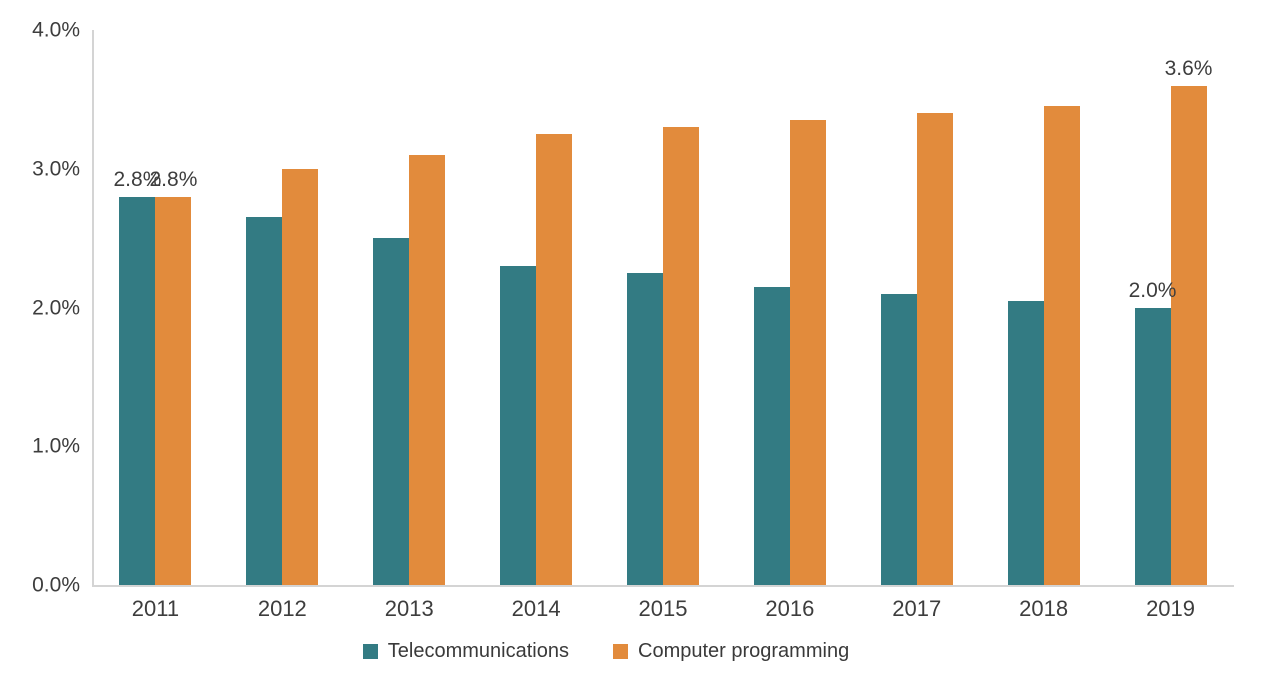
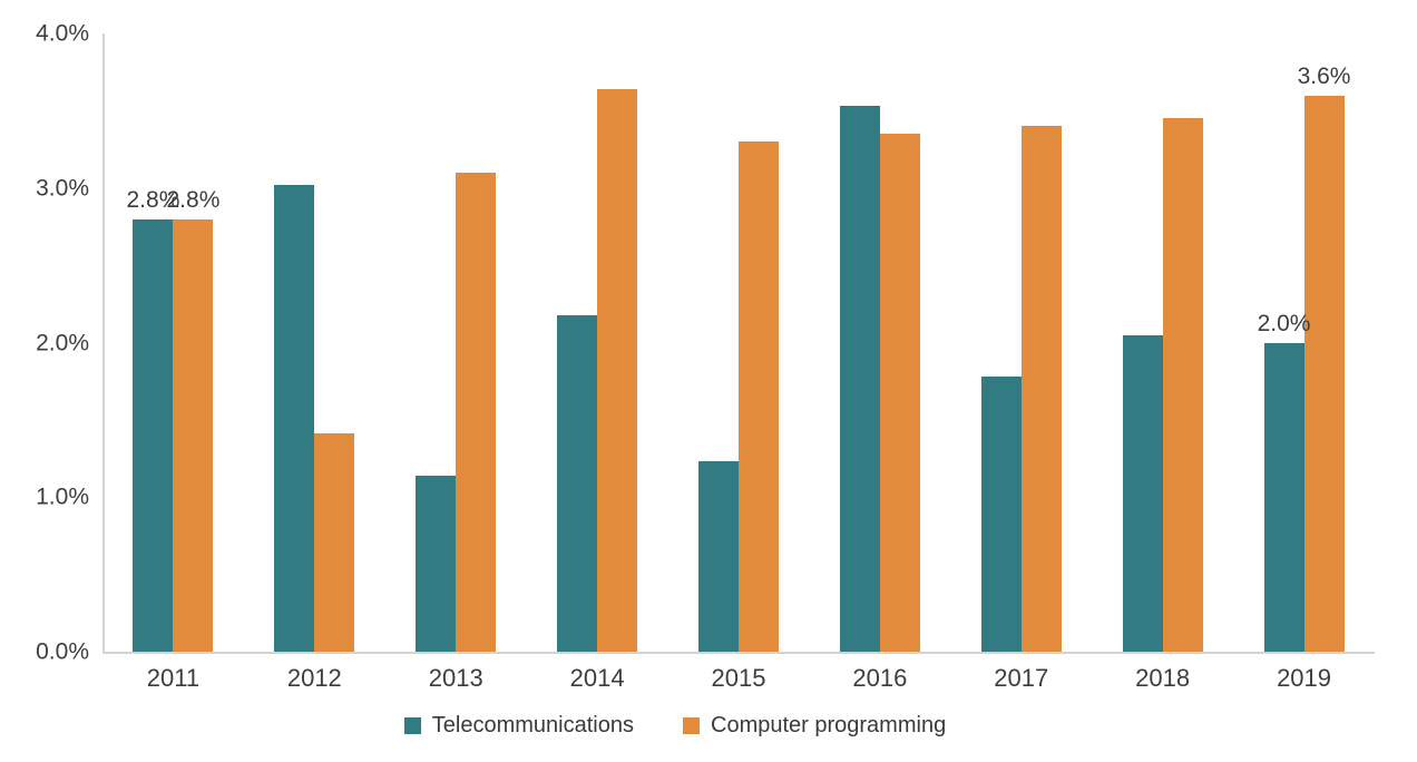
Telecommunications/2012: 2.65% -> 3.02%
Computer programming/2012: 3.00% -> 1.41%
Telecommunications/2013: 2.50% -> 1.14%
Telecommunications/2014: 2.30% -> 2.18%
Computer programming/2014: 3.25% -> 3.64%
Telecommunications/2015: 2.25% -> 1.23%
Telecommunications/2016: 2.15% -> 3.53%
Telecommunications/2017: 2.10% -> 1.78%
